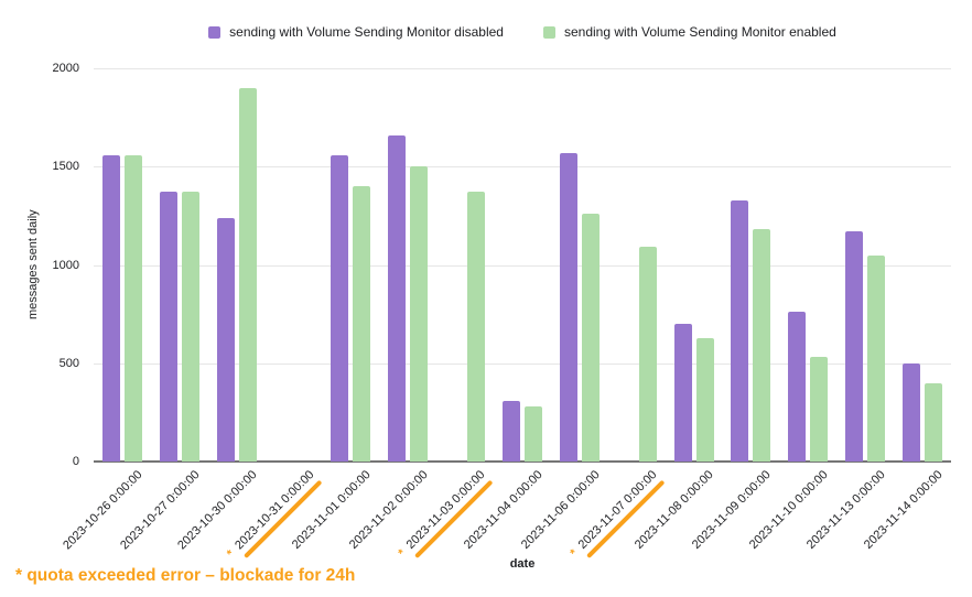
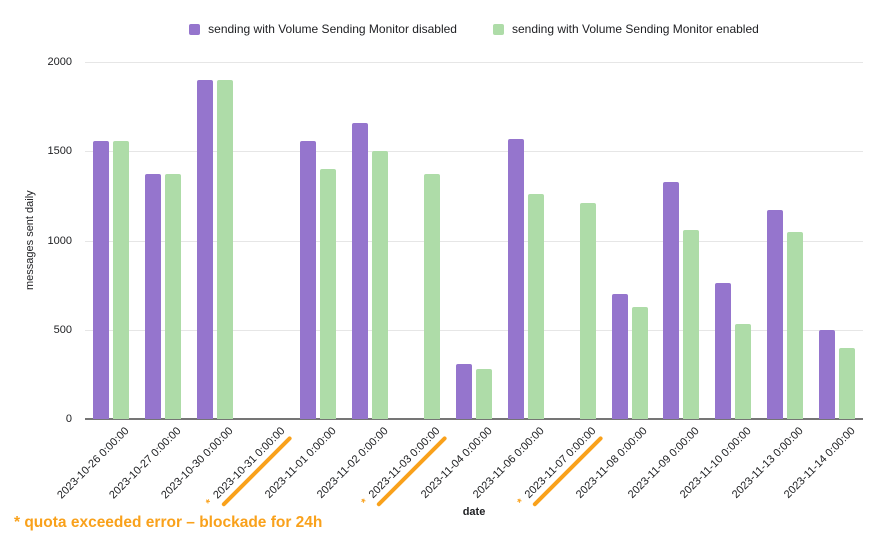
sending with Volume Sending Monitor disabled/2023-10-30 0:00:00: 1240 -> 1900
sending with Volume Sending Monitor enabled/2023-11-07 0:00:00: 1090 -> 1210
sending with Volume Sending Monitor enabled/2023-11-09 0:00:00: 1180 -> 1060
